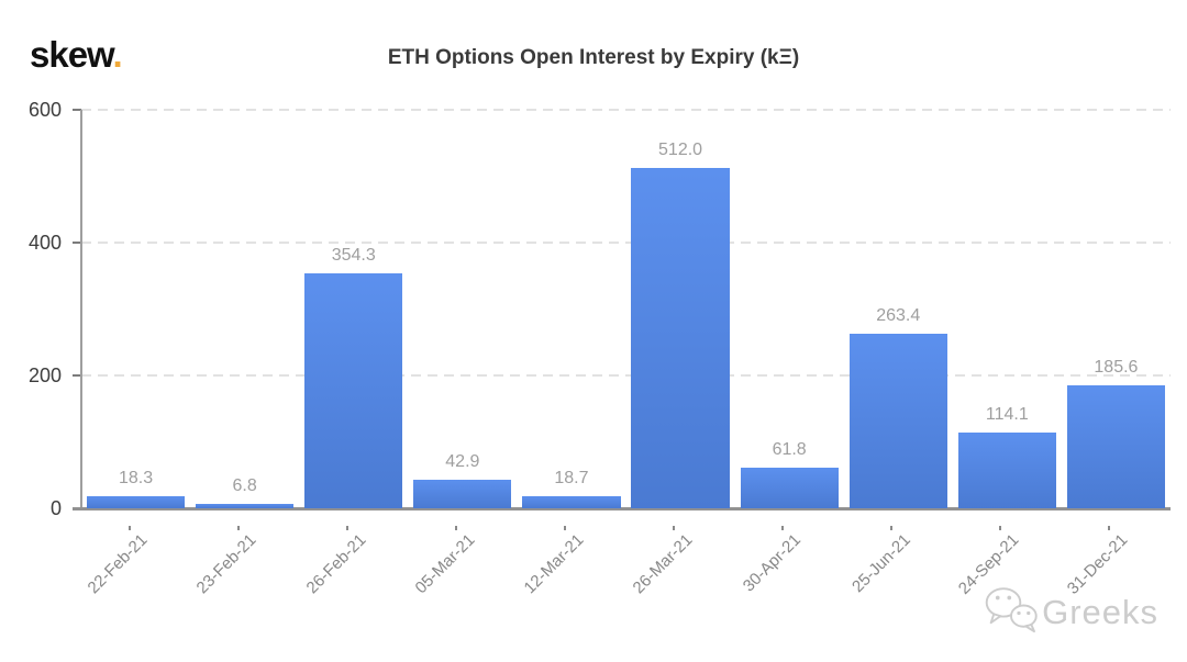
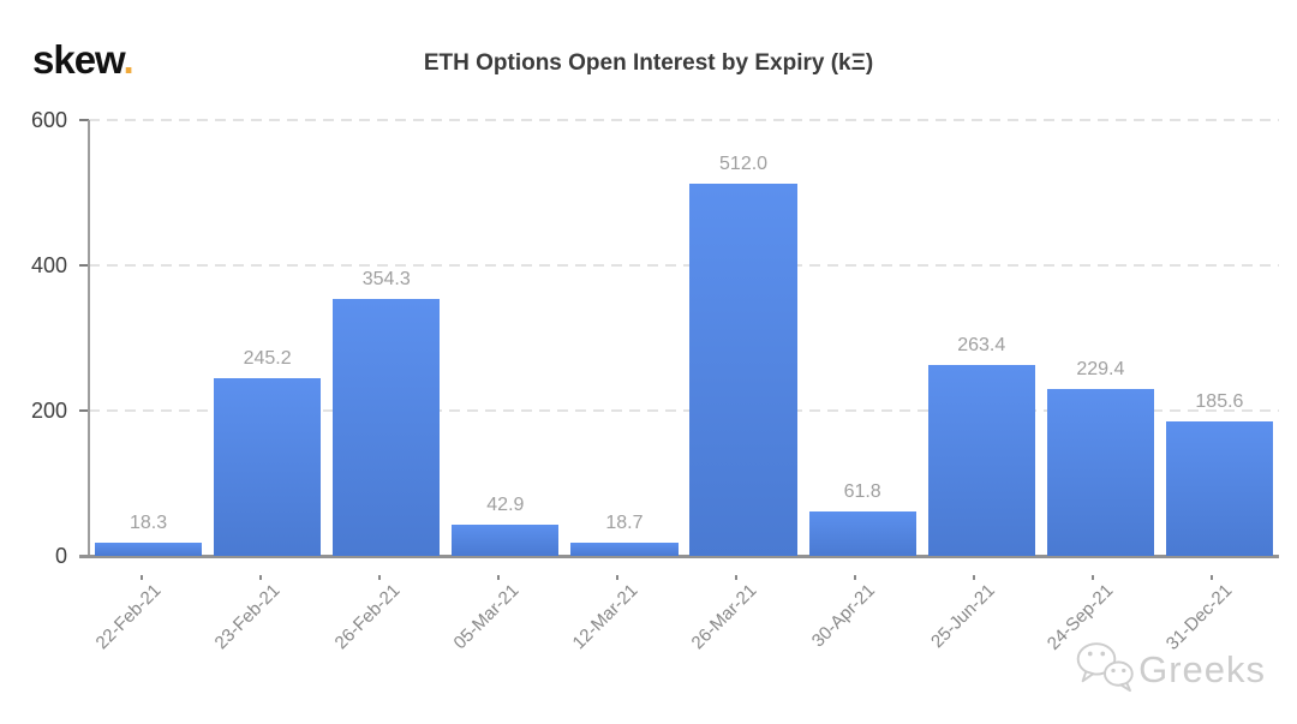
23-Feb-21: 6.8 -> 245.2
24-Sep-21: 114.1 -> 229.4
